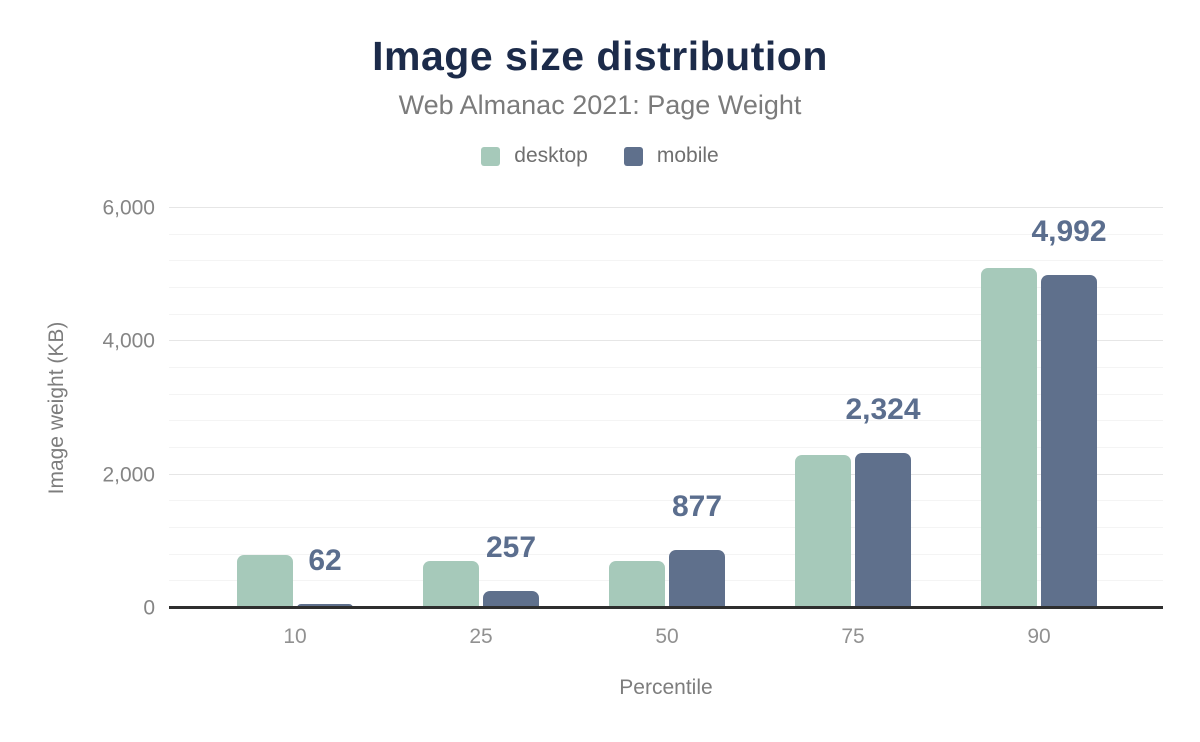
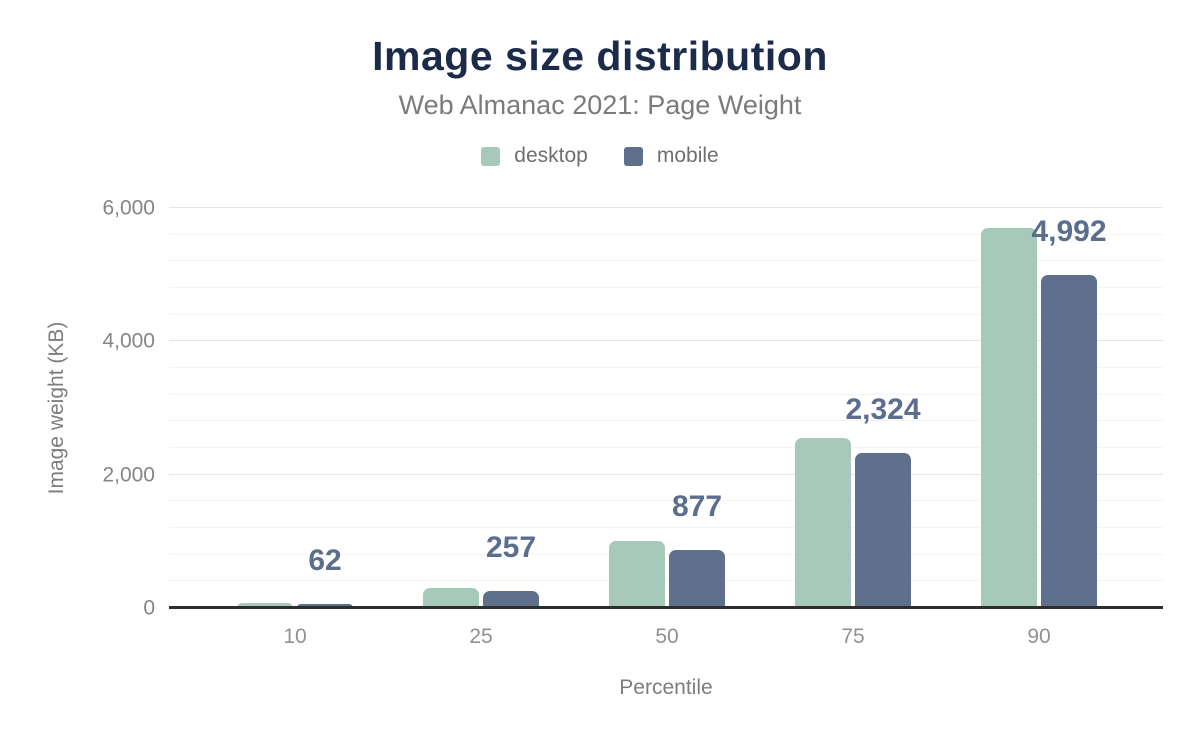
desktop/10: 800 -> 100
desktop/25: 700 -> 300
desktop/50: 700 -> 1000
desktop/75: 2300 -> 2600
desktop/90: 5100 -> 5700
